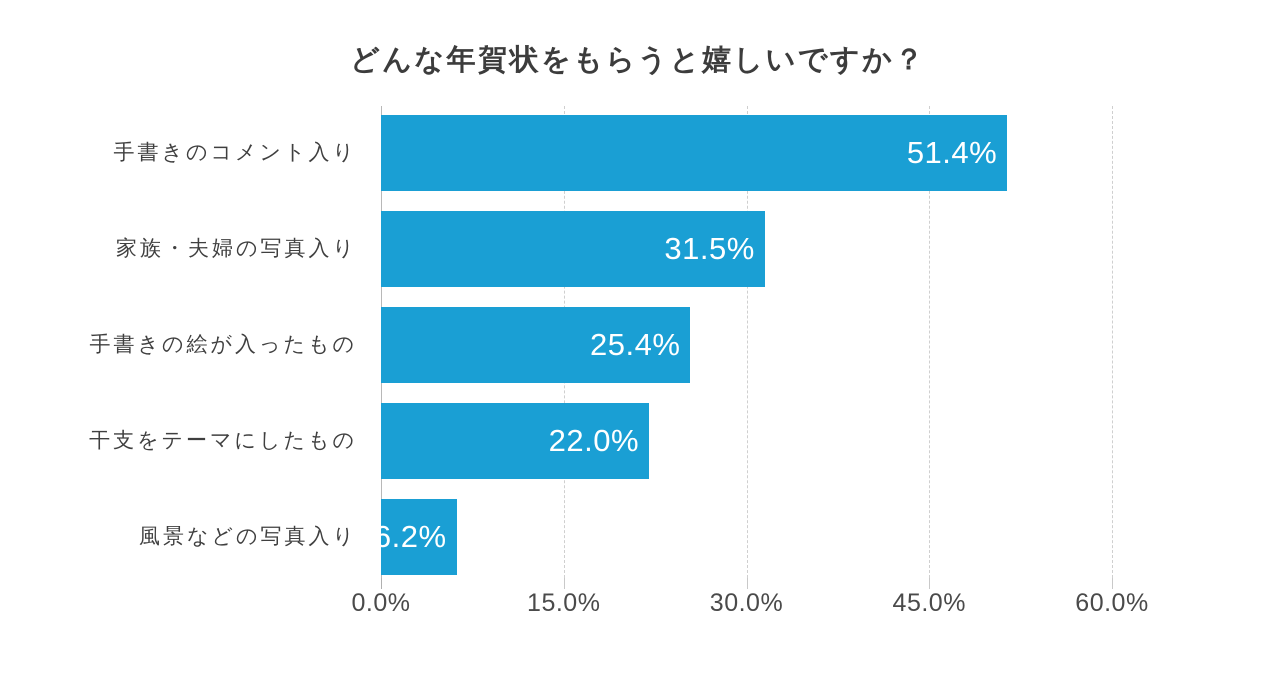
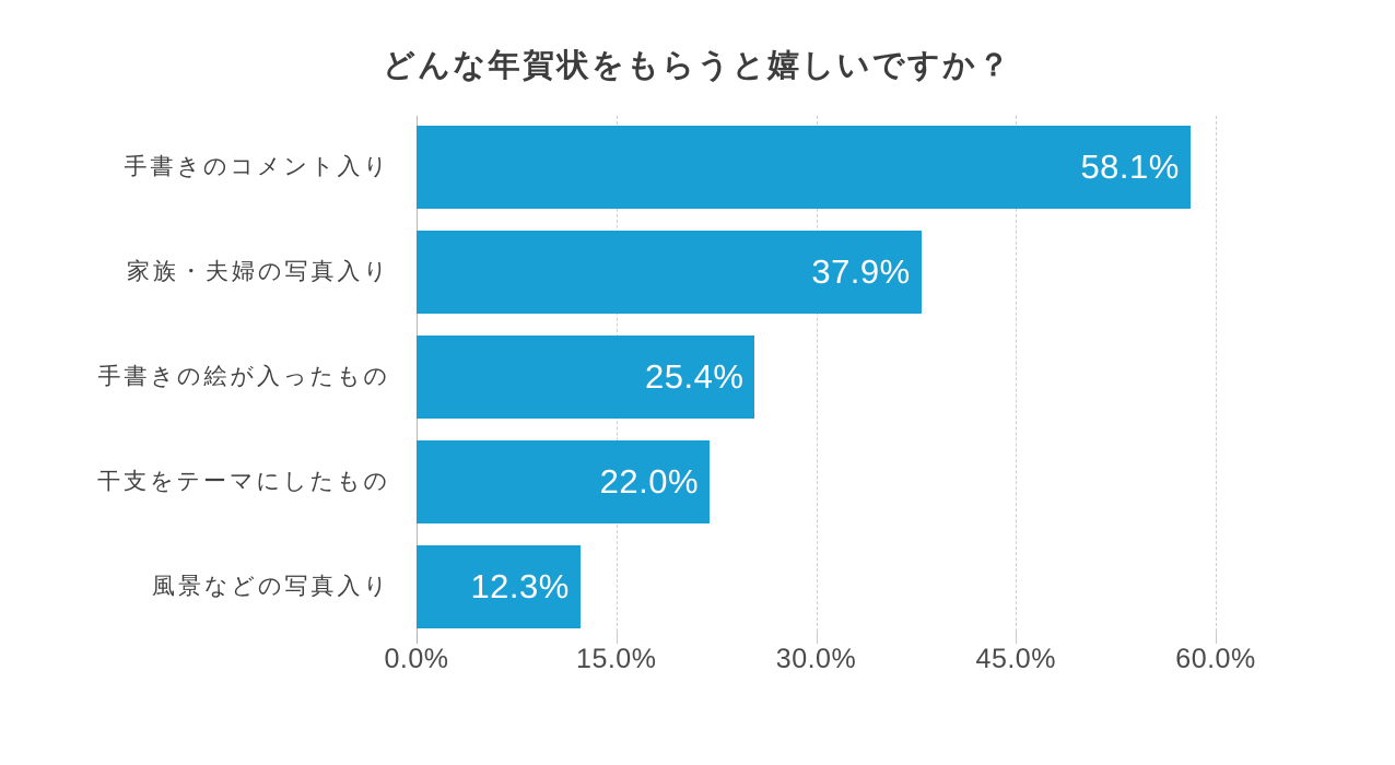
手書きのコメント入り: 51.4% -> 58.1%
家族・夫婦の写真入り: 31.5% -> 37.9%
風景などの写真入り: 6.2% -> 12.3%
